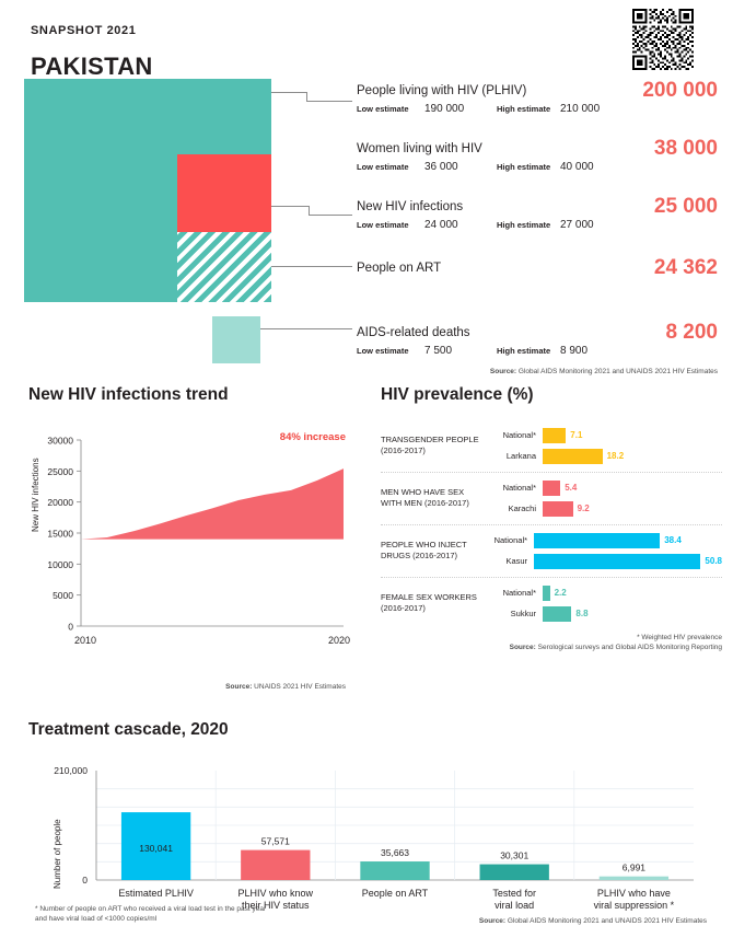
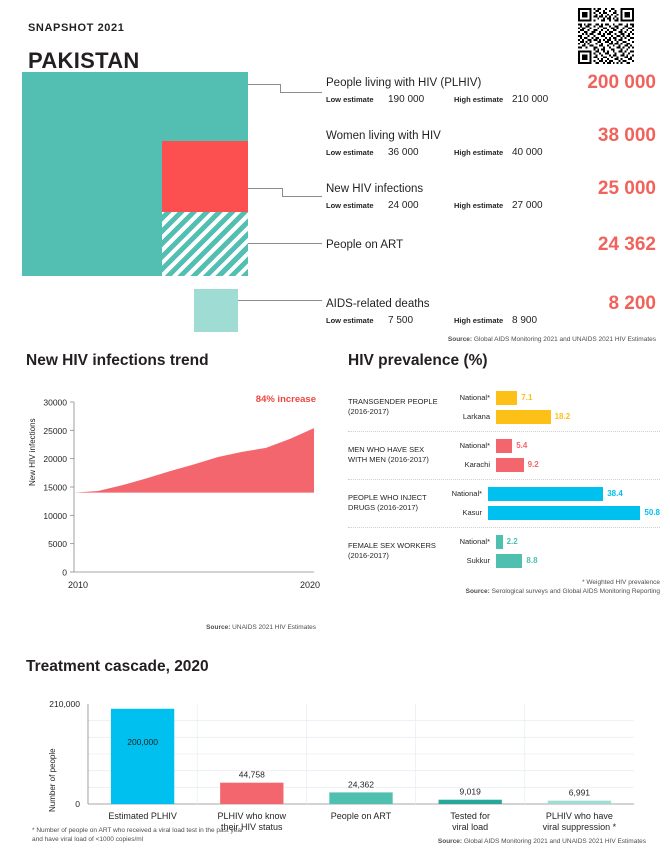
Treatment cascade, 2020/Estimated PLHIV: 130,041 -> 200,000
Treatment cascade, 2020/PLHIV who know their HIV status: 57,571 -> 44,758
Treatment cascade, 2020/People on ART: 35,663 -> 24,362
Treatment cascade, 2020/Tested for viral load: 30,301 -> 9,019
